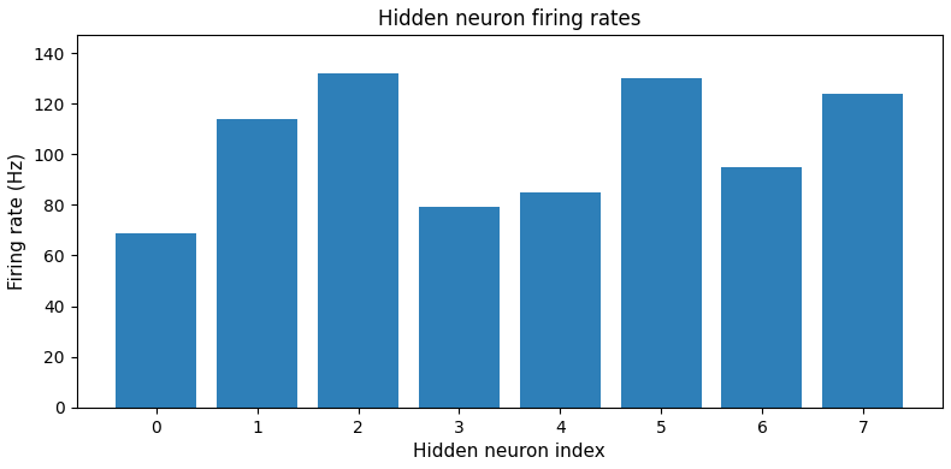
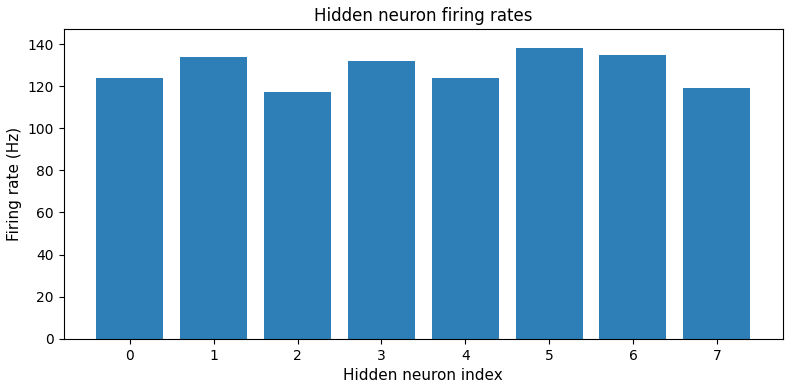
0: 69 -> 124
1: 114 -> 134
2: 132 -> 117
3: 79 -> 132
4: 85 -> 124
5: 130 -> 138
6: 95 -> 135
7: 124 -> 119
